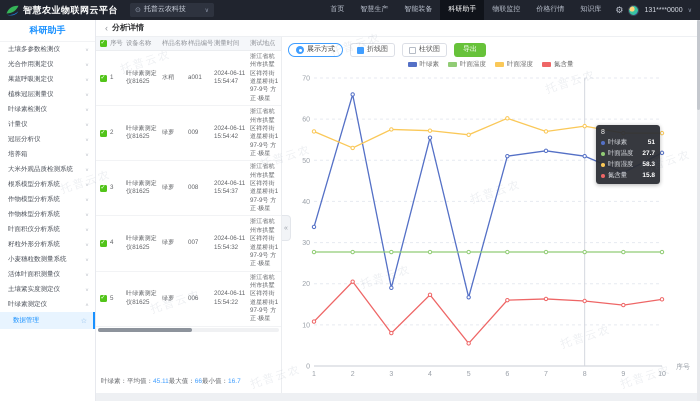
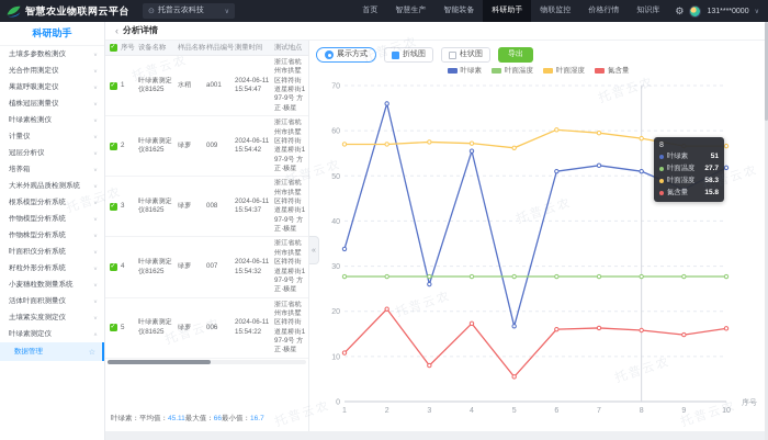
叶面湿度/2: 53 -> 57
叶绿素/3: 19 -> 26
叶面湿度/7: 57 -> 60
